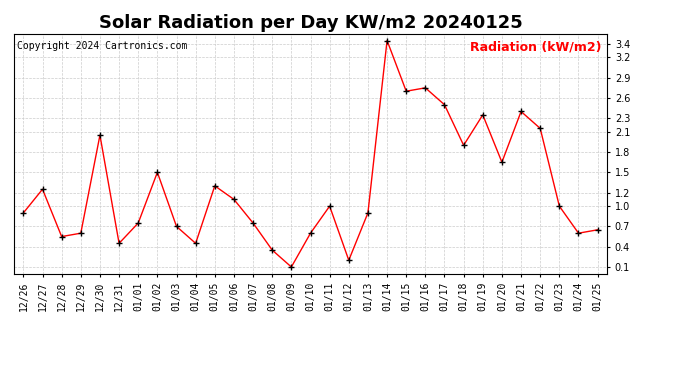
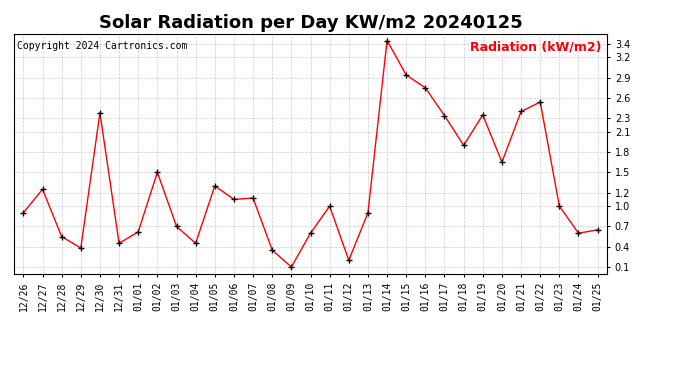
12/29: 0.60 -> 0.38
12/30: 2.05 -> 2.38
01/01: 0.75 -> 0.62
01/07: 0.75 -> 1.12
01/15: 2.70 -> 2.94
01/17: 2.50 -> 2.34
01/22: 2.15 -> 2.54
